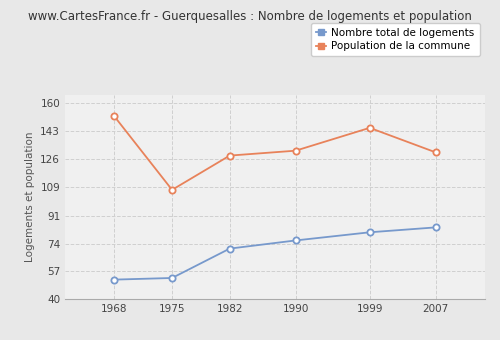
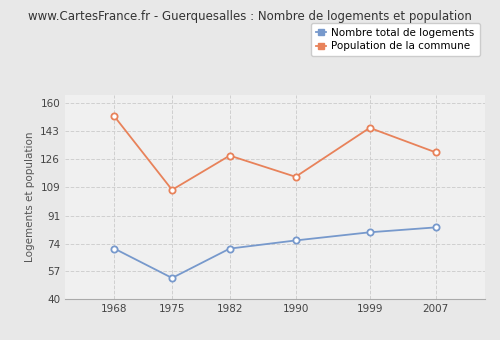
Nombre total de logements/1968: 52 -> 71
Population de la commune/1990: 131 -> 115
